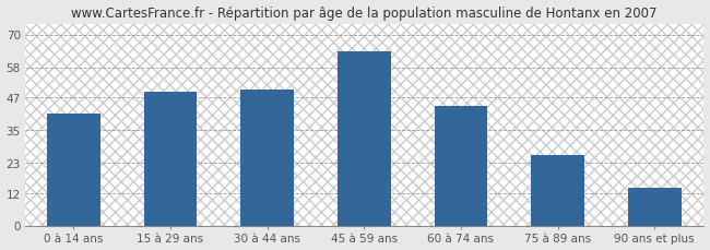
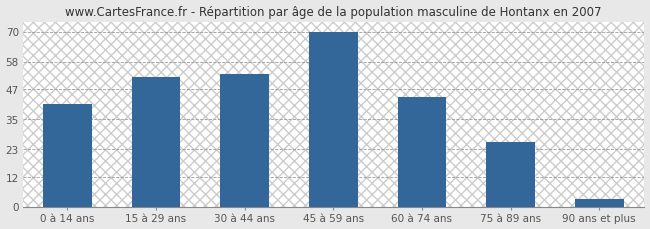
15 à 29 ans: 49 -> 52
30 à 44 ans: 50 -> 53
45 à 59 ans: 64 -> 70
90 ans et plus: 14 -> 3
